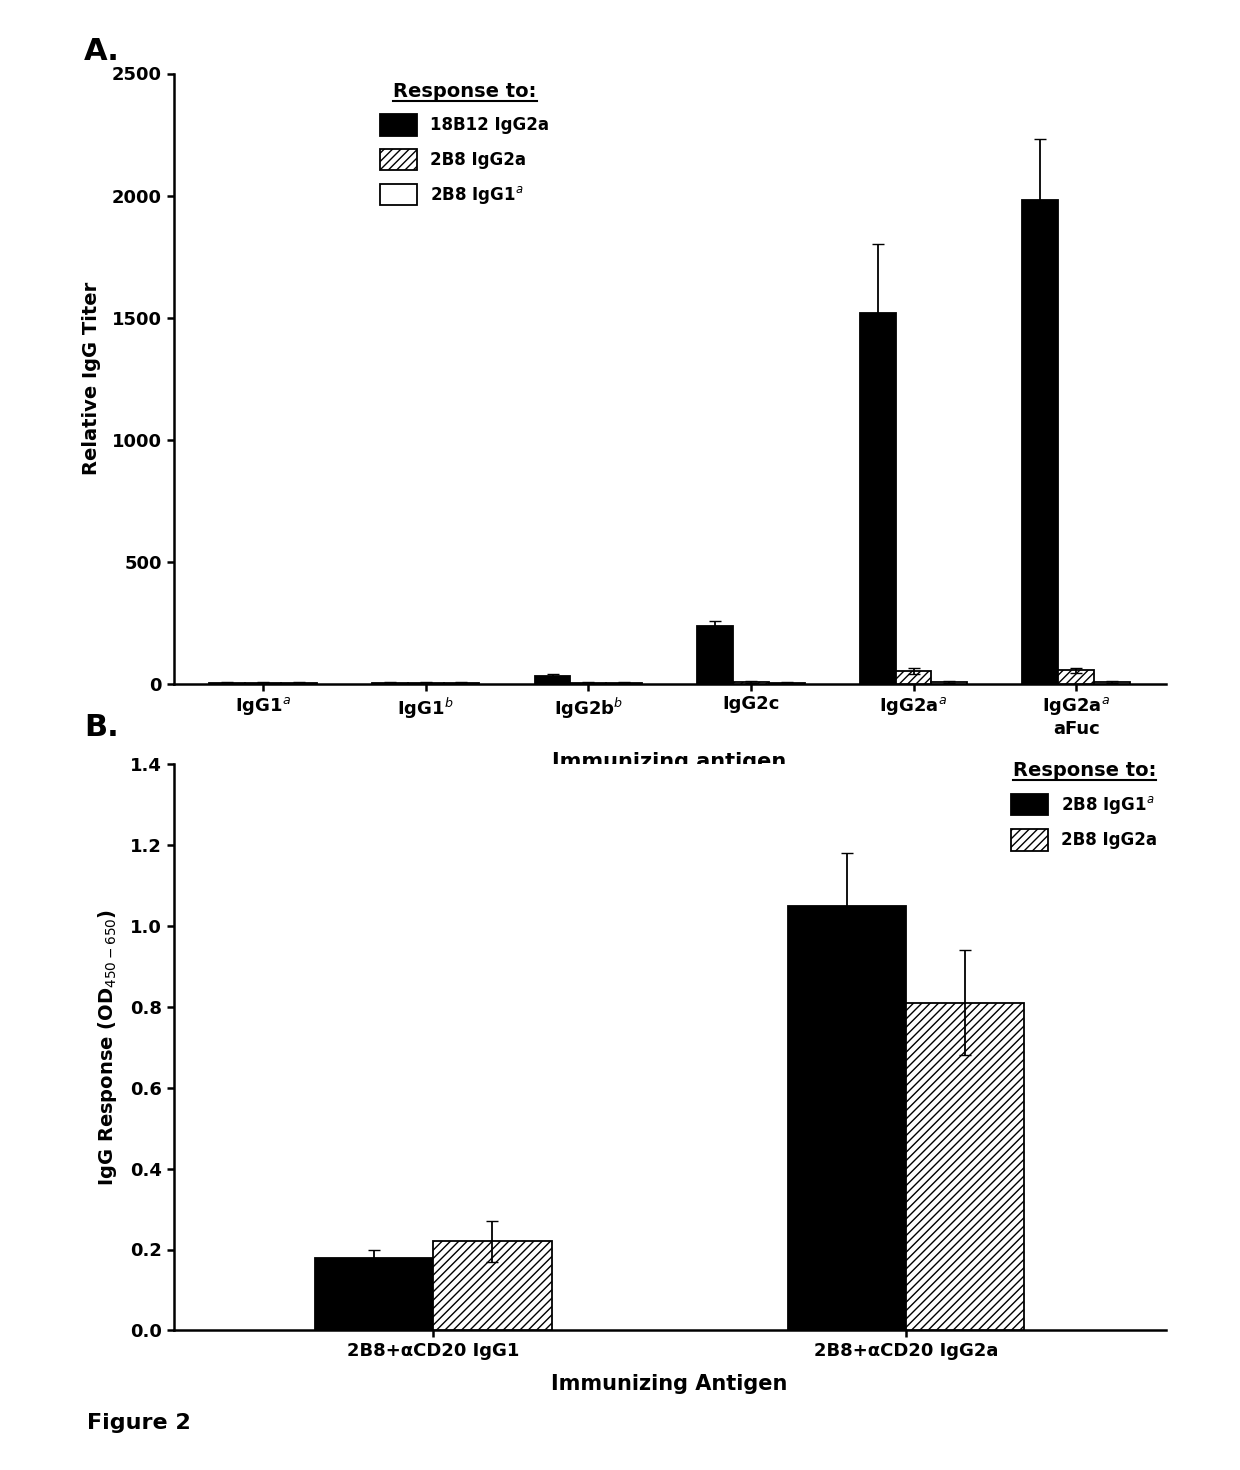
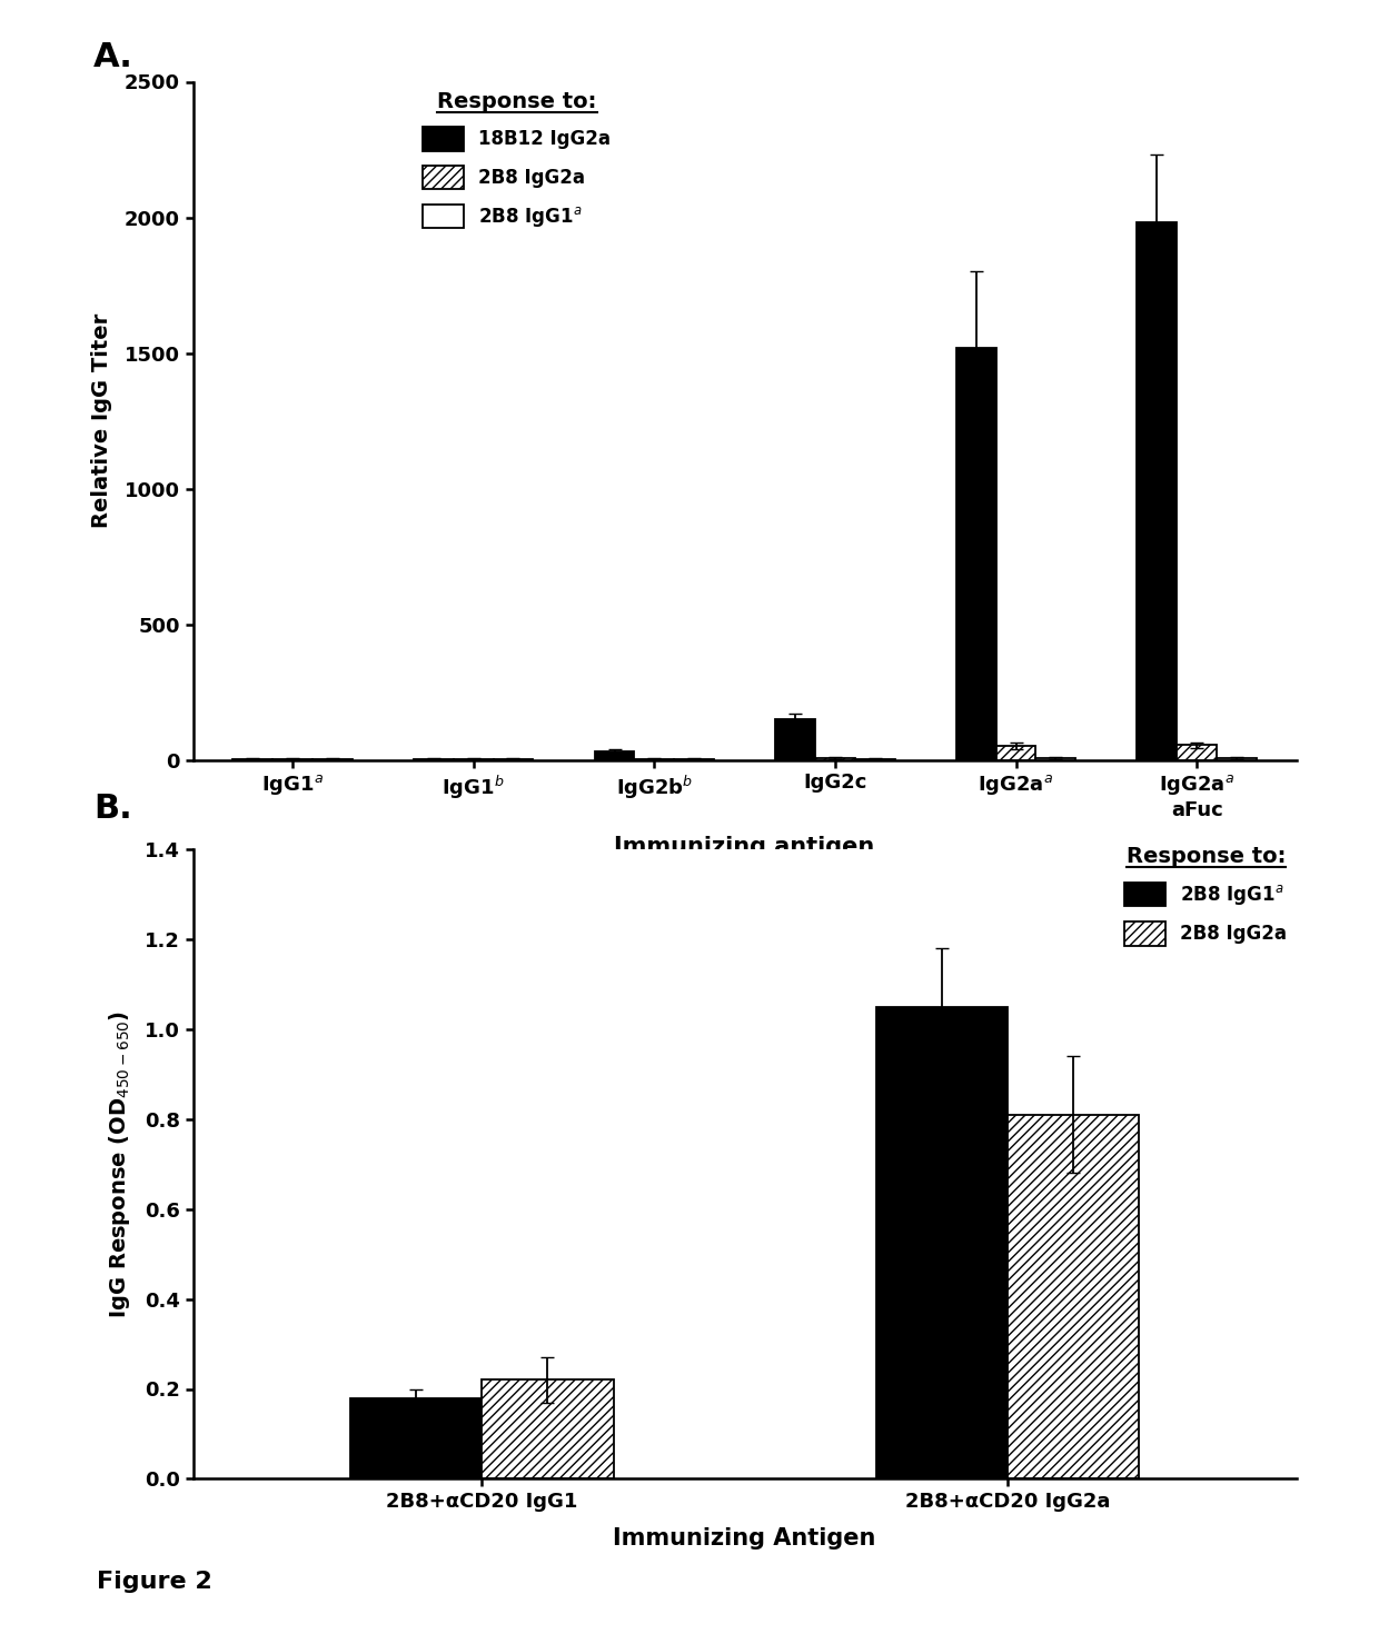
18B12 IgG2a/IgG2c: 235 -> 150
